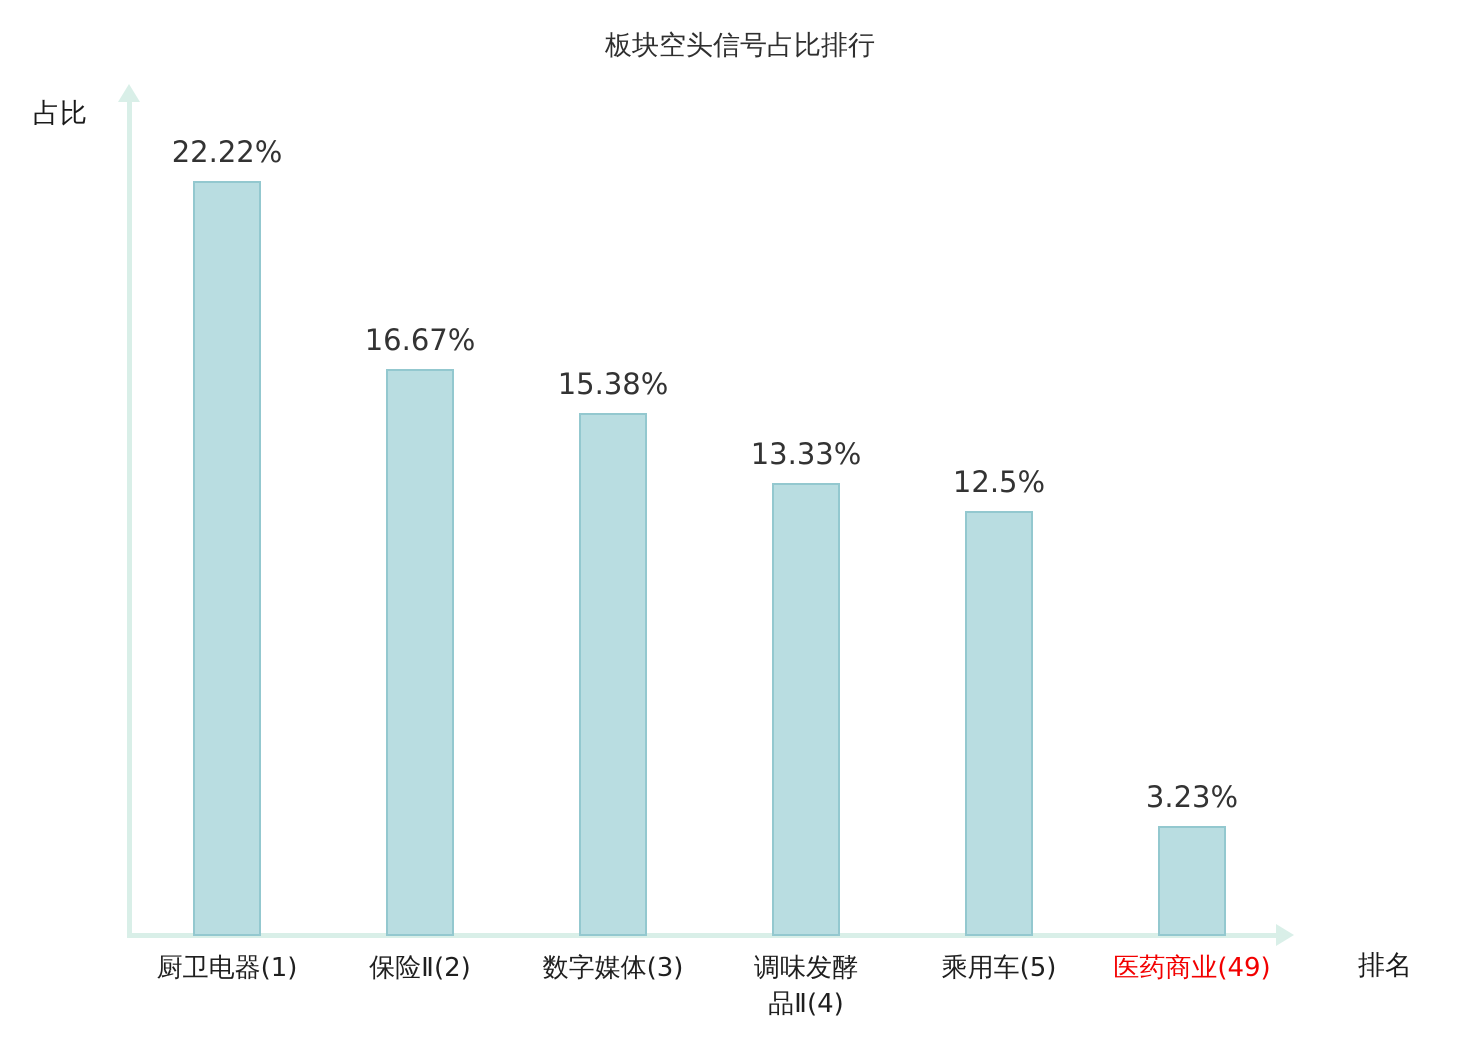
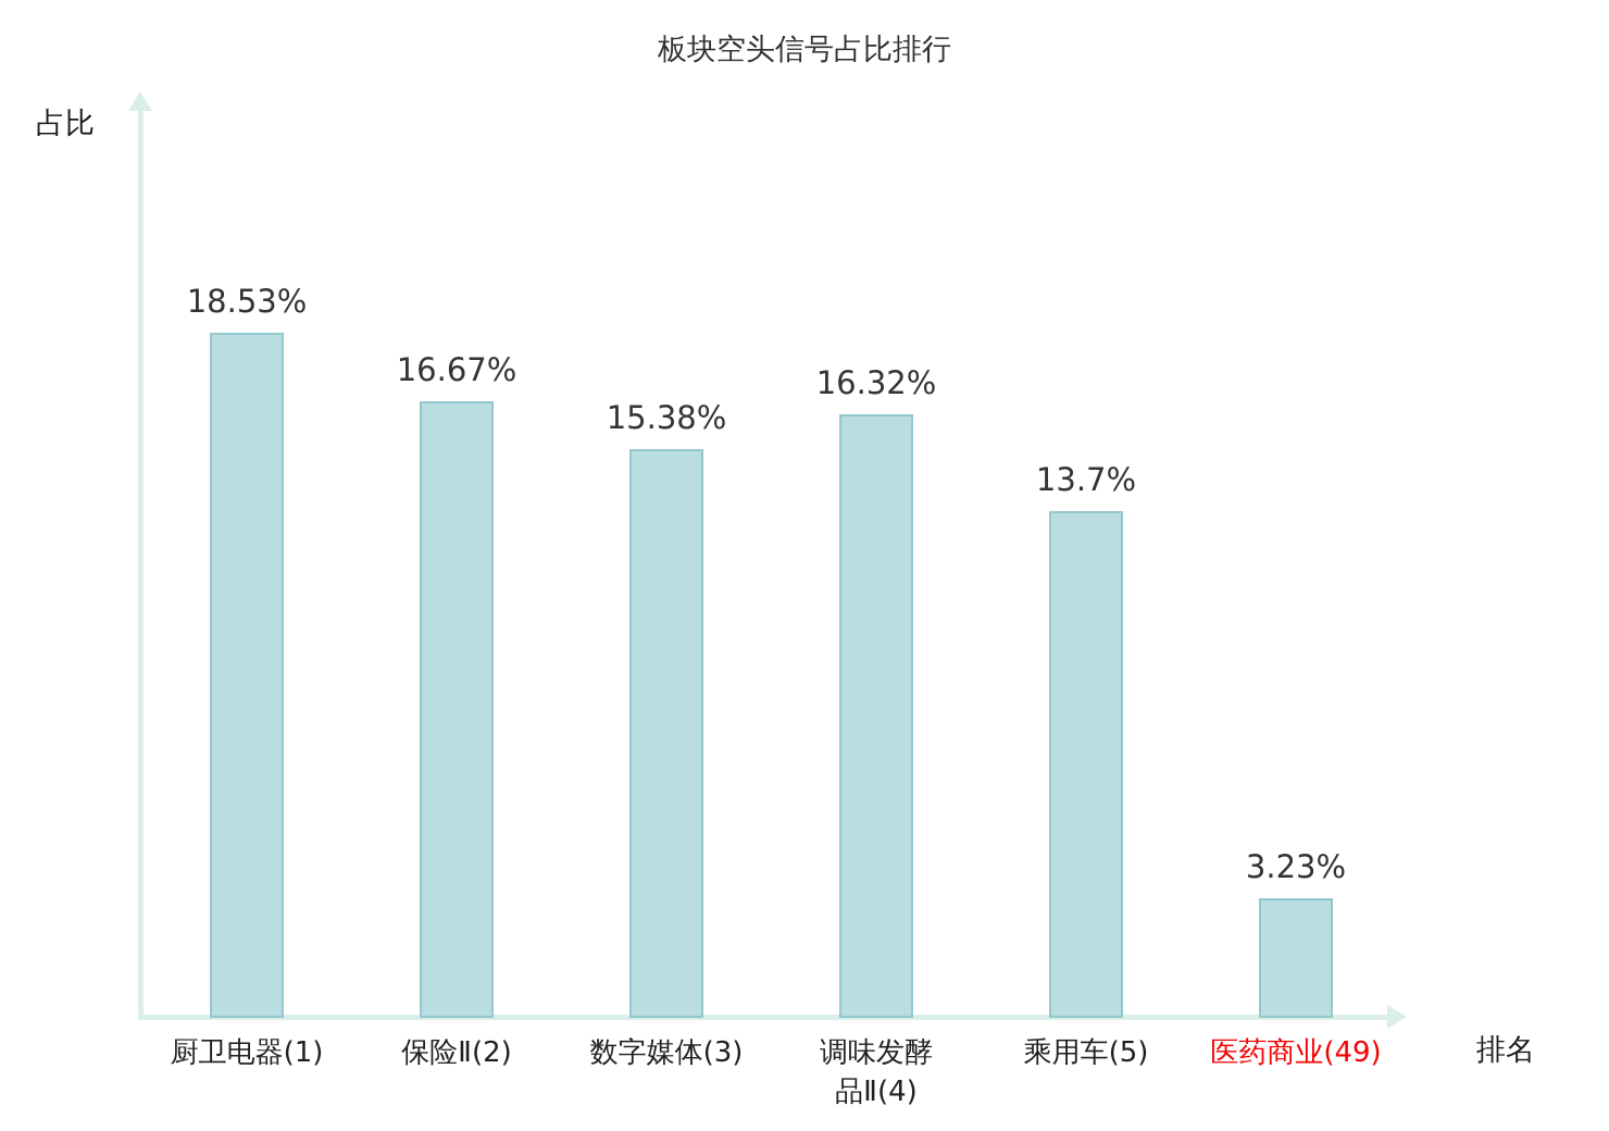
厨卫电器(1): 22.22% -> 18.53%
调味发酵 品Ⅱ(4): 13.33% -> 16.32%
乘用车(5): 12.5% -> 13.7%
